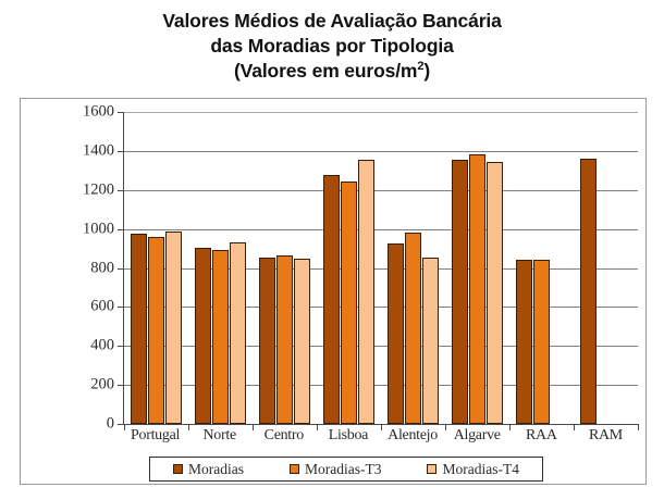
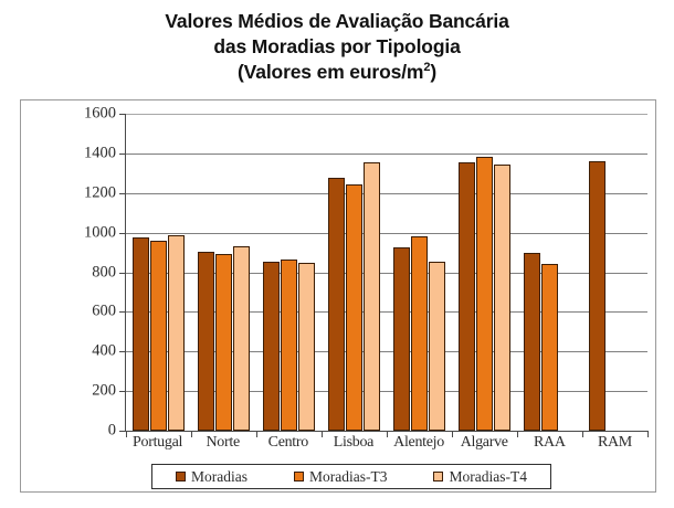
Moradias/RAA: 840 -> 900
